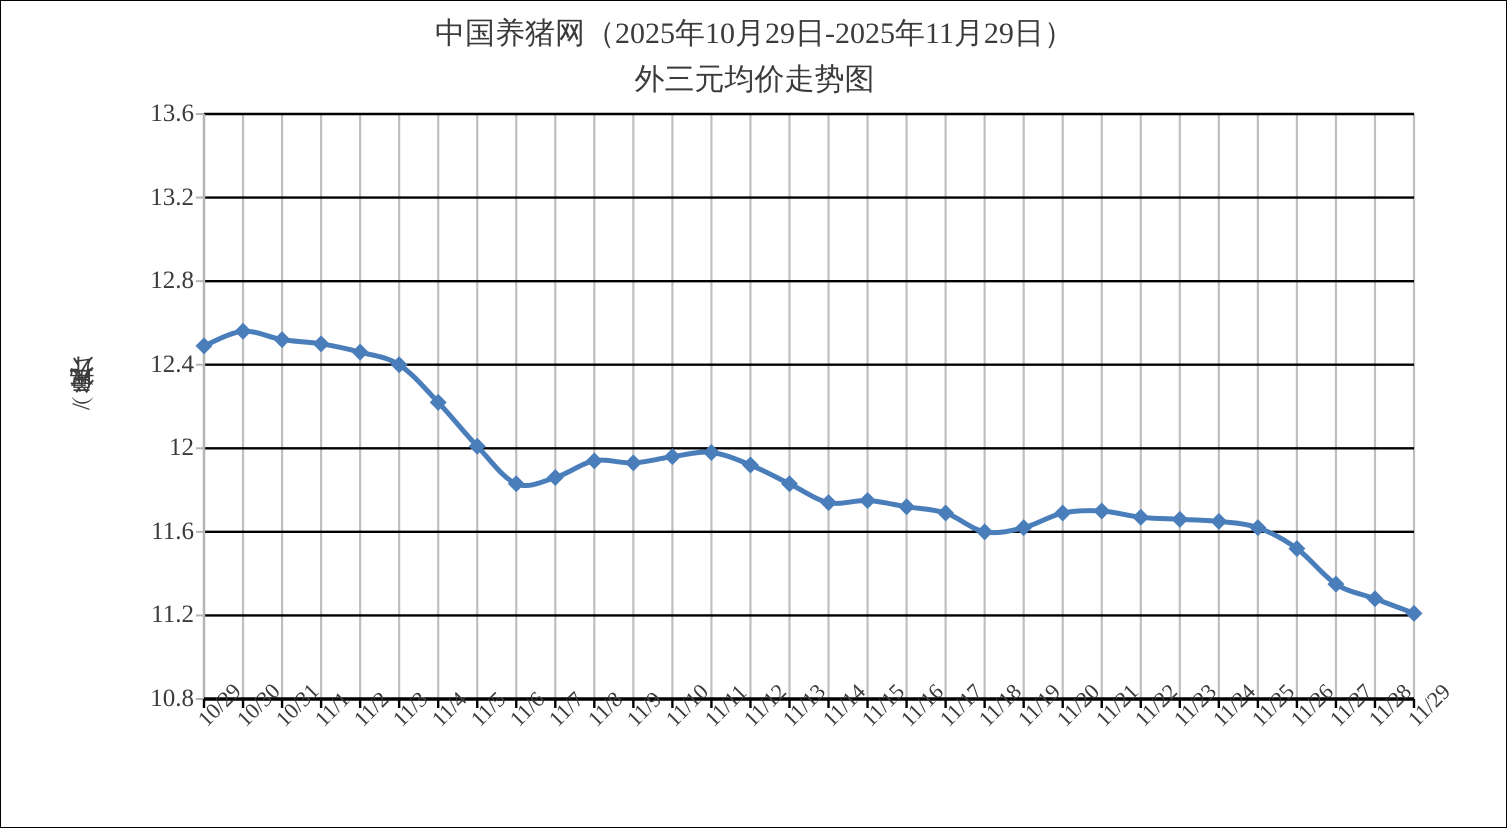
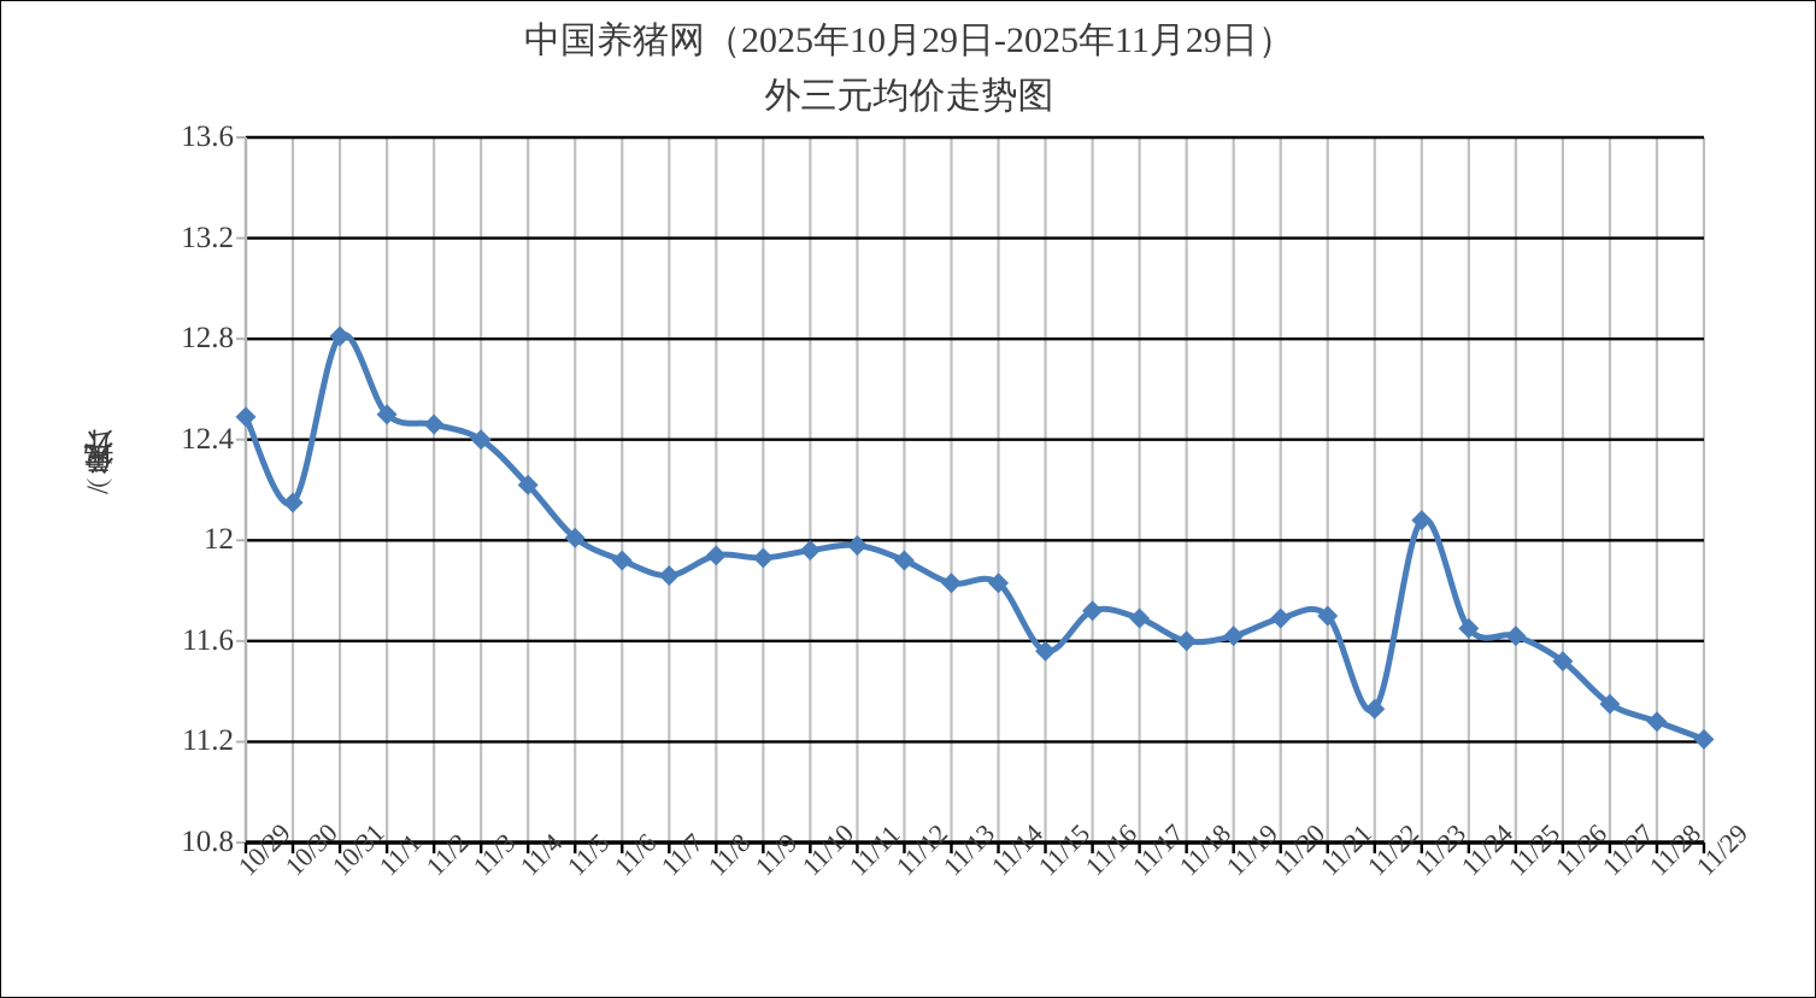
10/30: 12.56 -> 12.15
10/31: 12.52 -> 12.81
11/6: 11.83 -> 11.92
11/14: 11.74 -> 11.83
11/15: 11.75 -> 11.56
11/22: 11.67 -> 11.33
11/23: 11.66 -> 12.08
